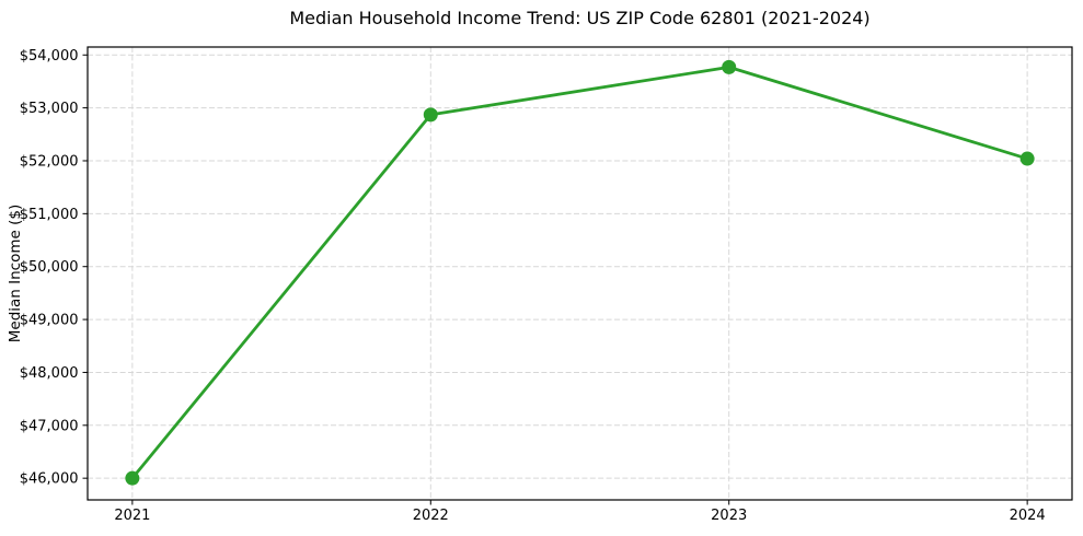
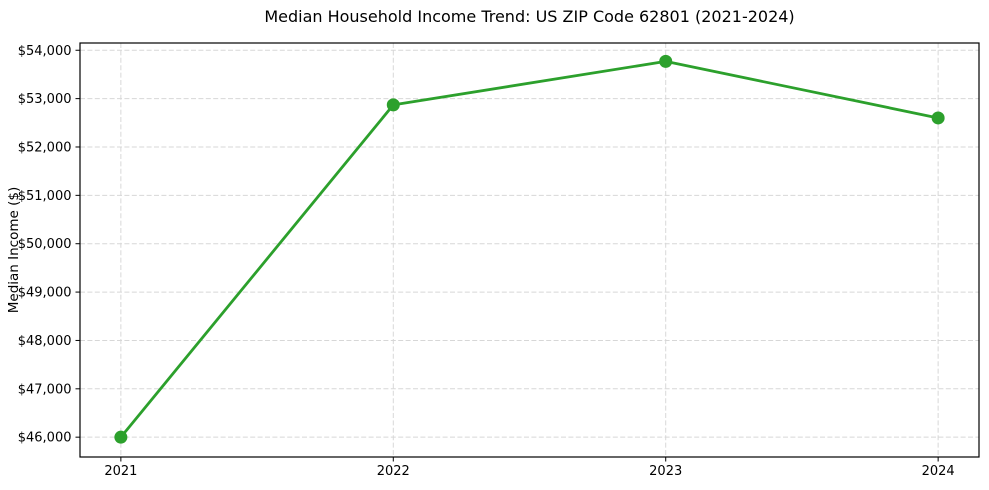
2024: $52000 -> $52600
